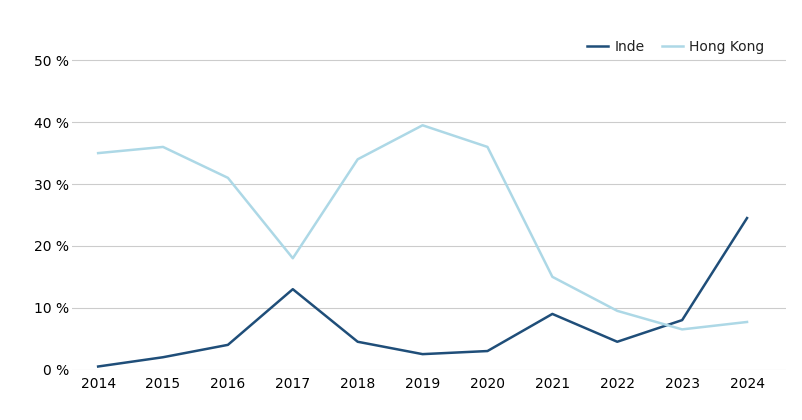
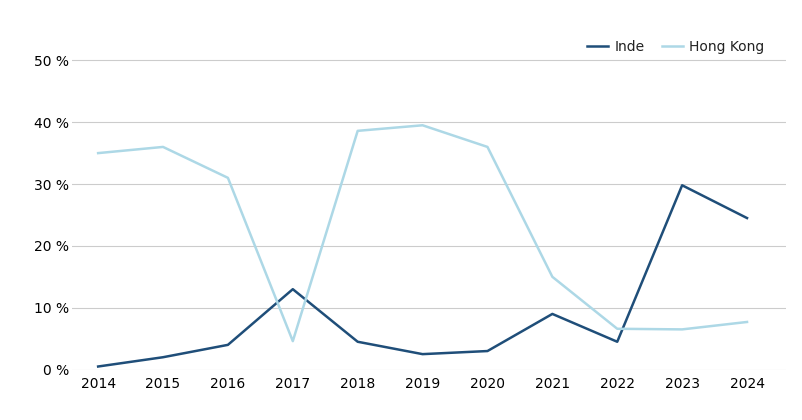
Hong Kong/2017: 18.0 % -> 4.6 %
Hong Kong/2018: 34.0 % -> 38.6 %
Hong Kong/2022: 9.5 % -> 6.6 %
Inde/2023: 8.0 % -> 29.8 %
